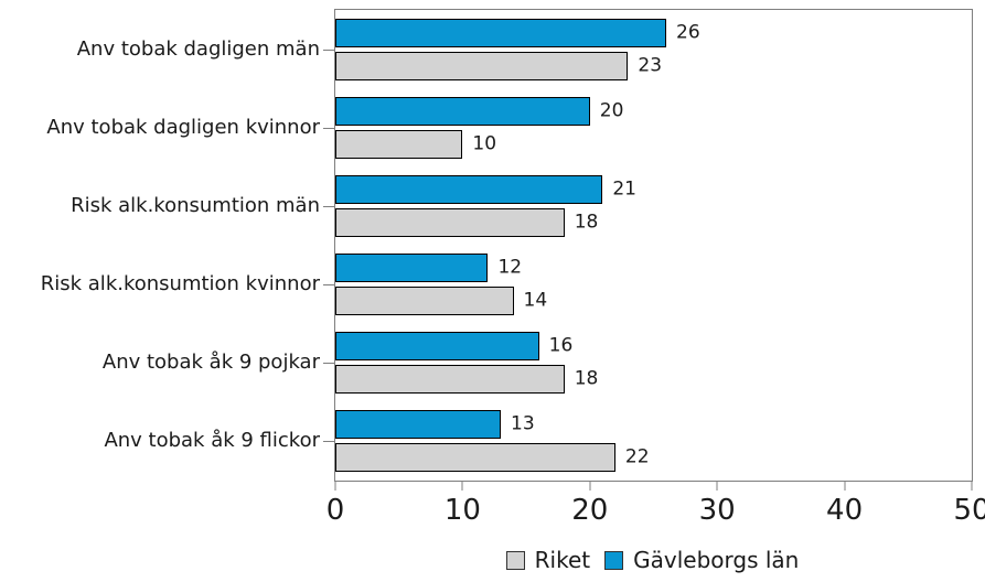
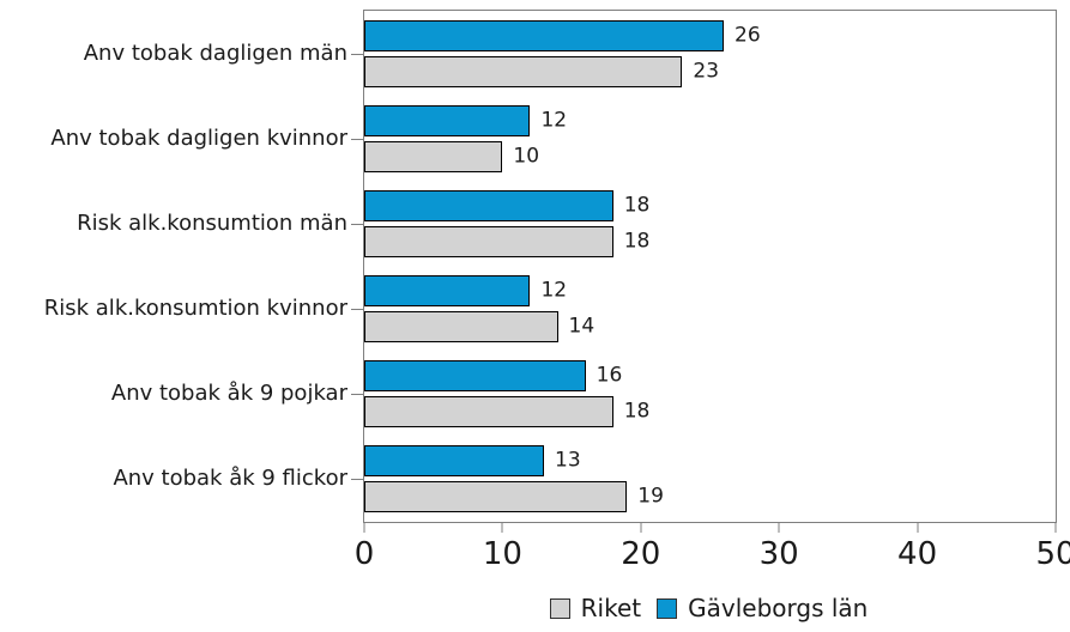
Gävleborgs län/Anv tobak dagligen kvinnor: 20 -> 12
Gävleborgs län/Risk alk.konsumtion män: 21 -> 18
Riket/Anv tobak åk 9 flickor: 22 -> 19
